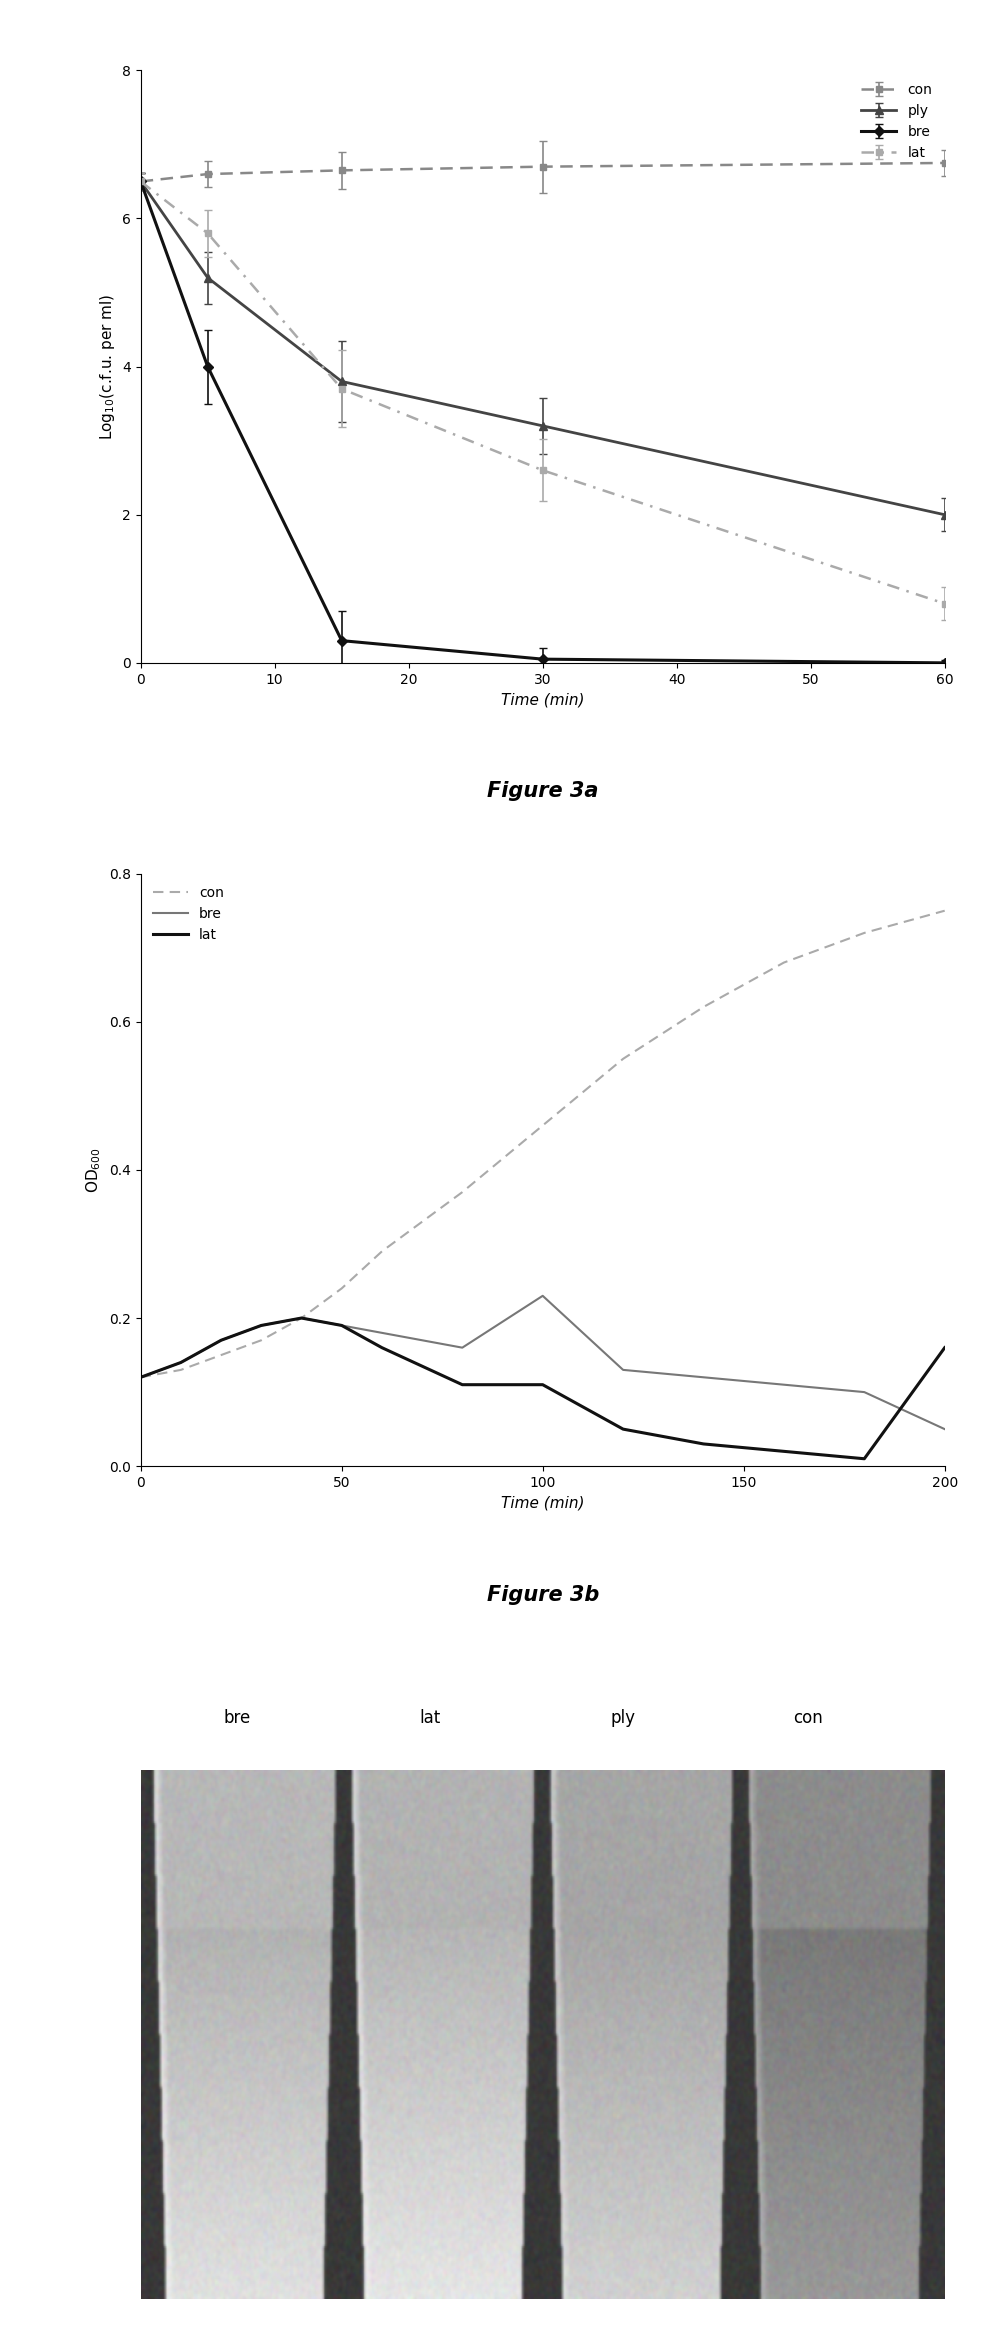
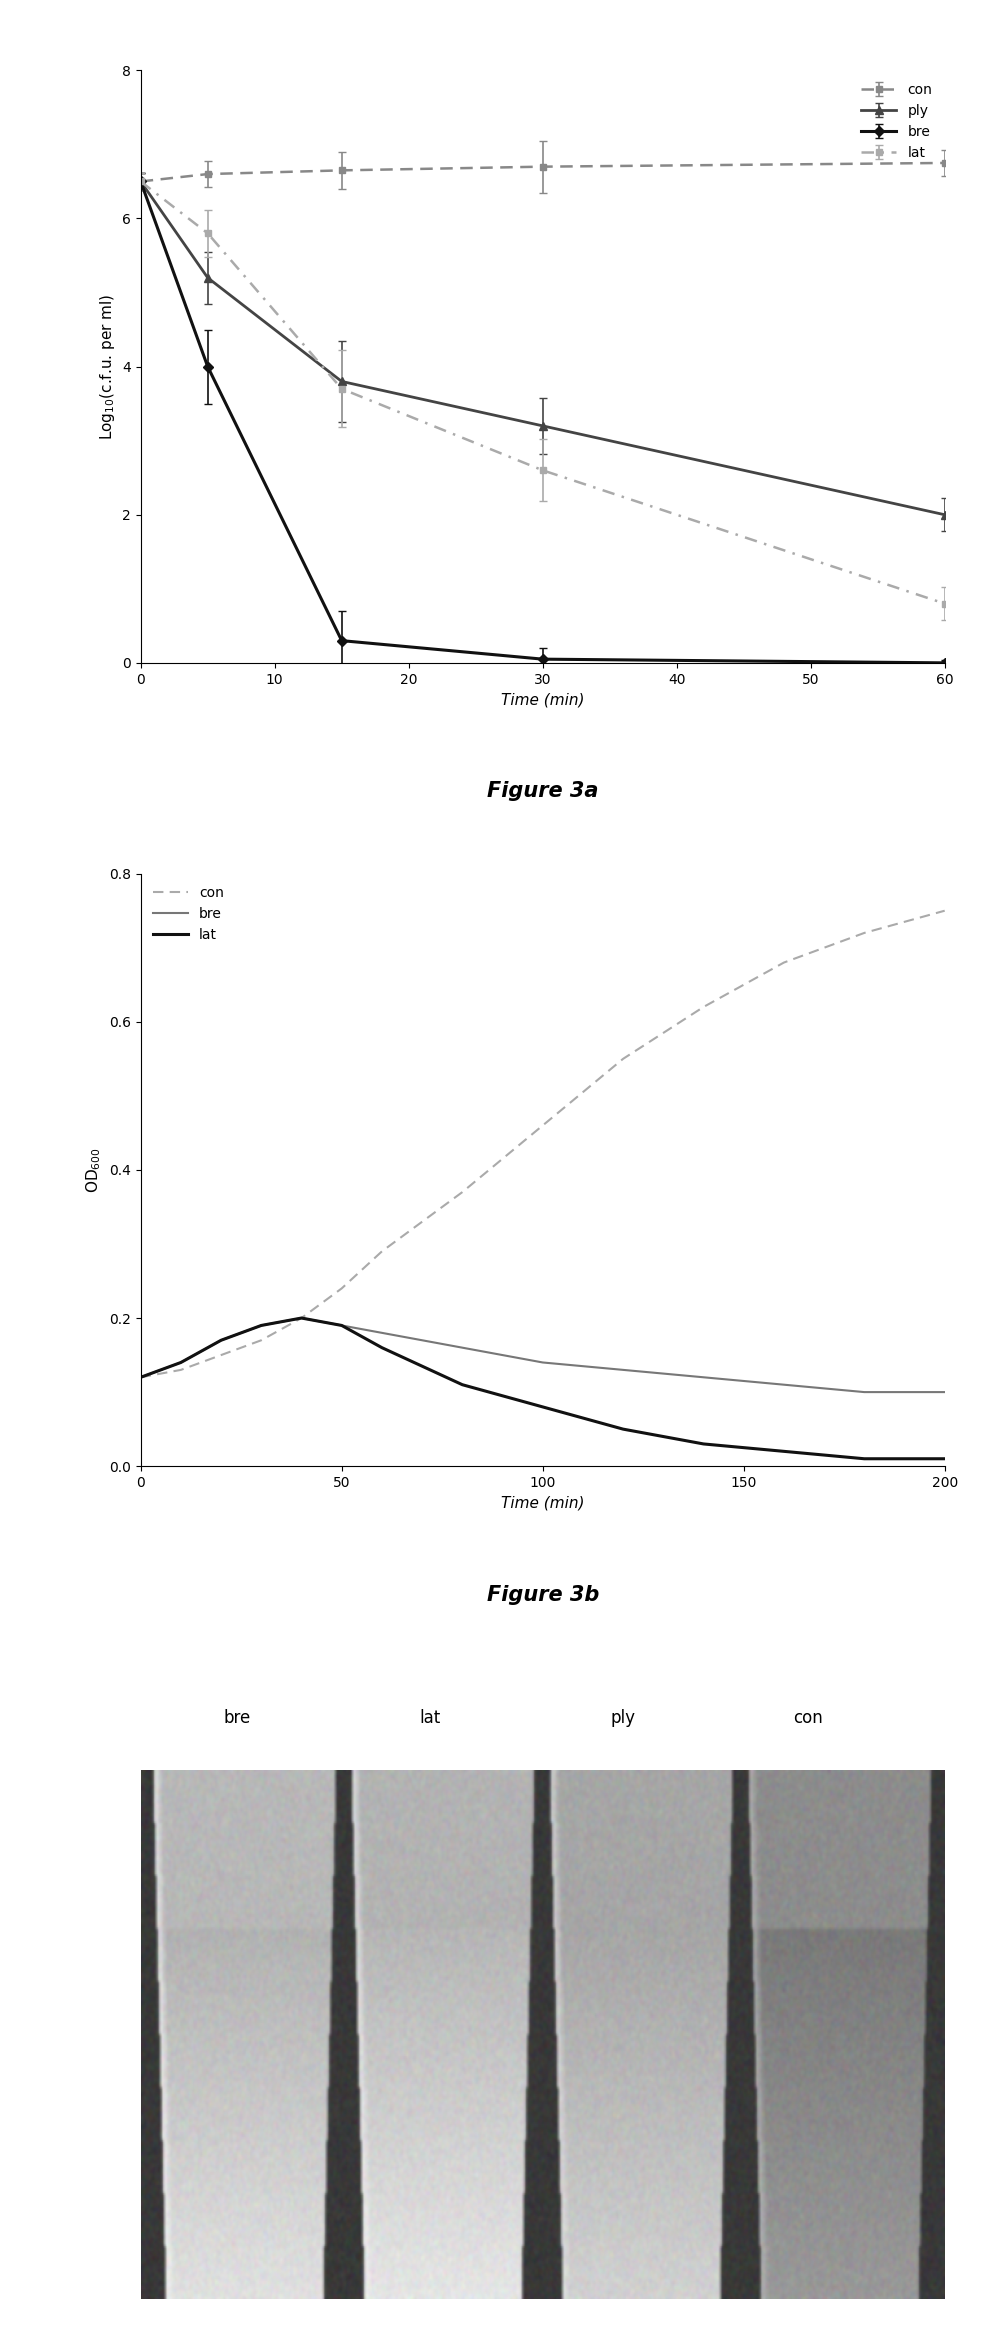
bre/100: 0.23 -> 0.14
lat/100: 0.11 -> 0.08
bre/200: 0.05 -> 0.10
lat/200: 0.16 -> 0.01
